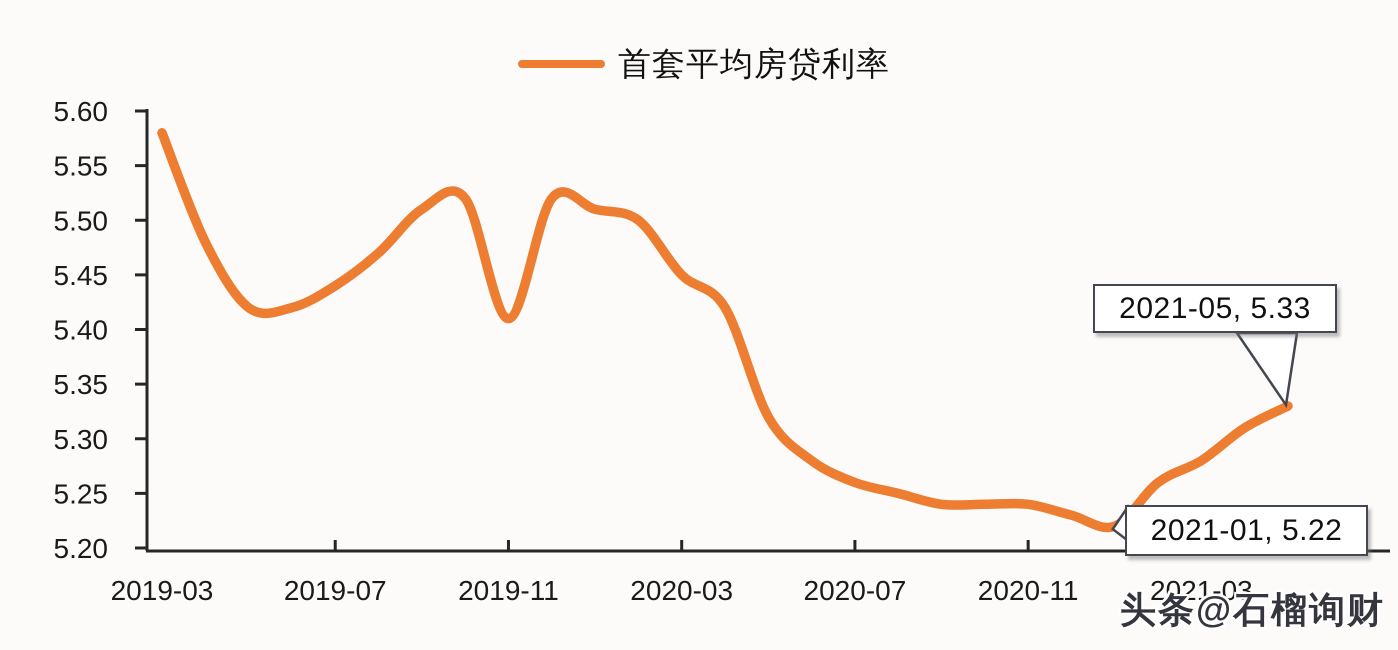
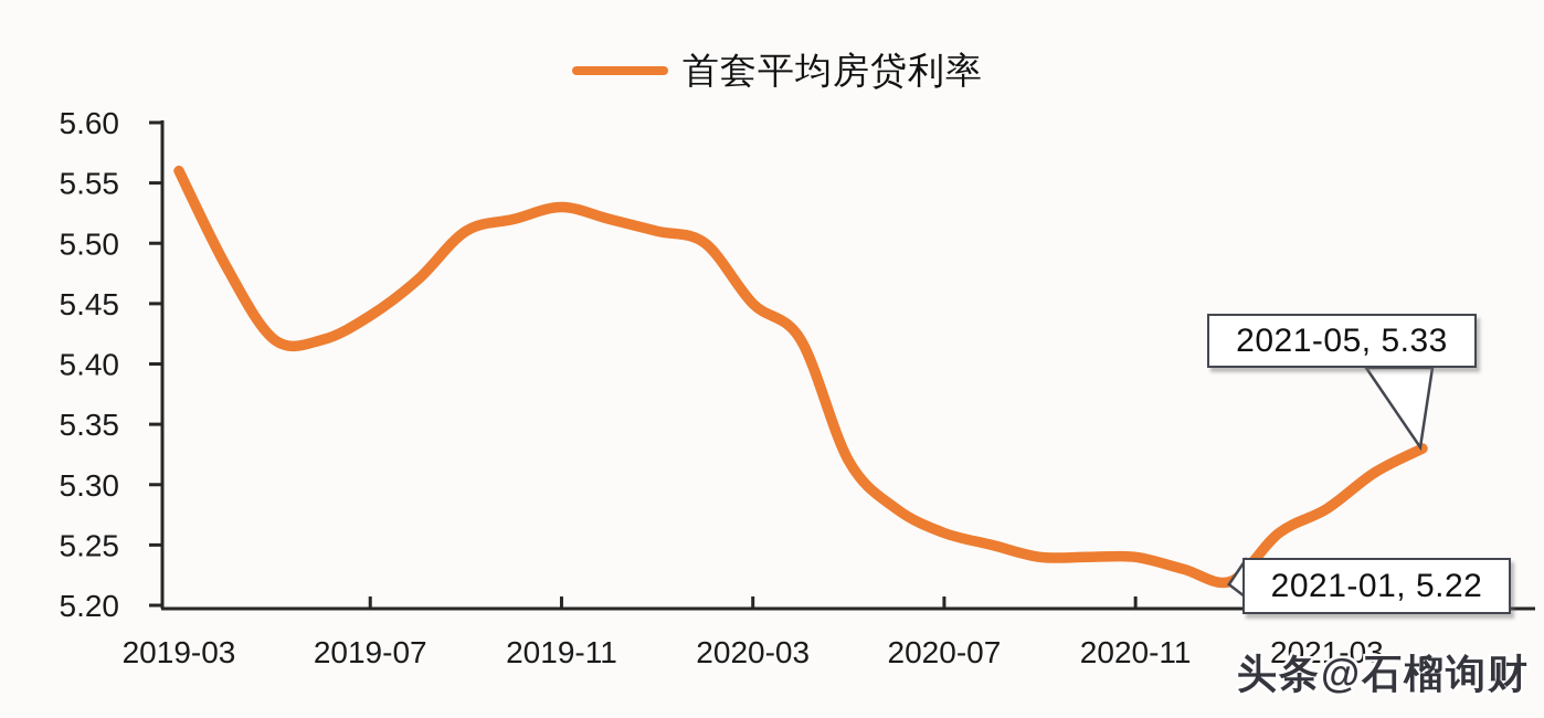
2019-03: 5.58 -> 5.56
2019-11: 5.41 -> 5.53
